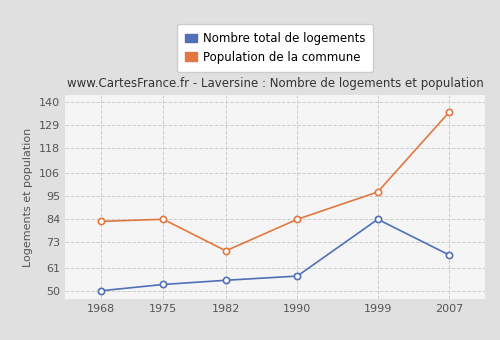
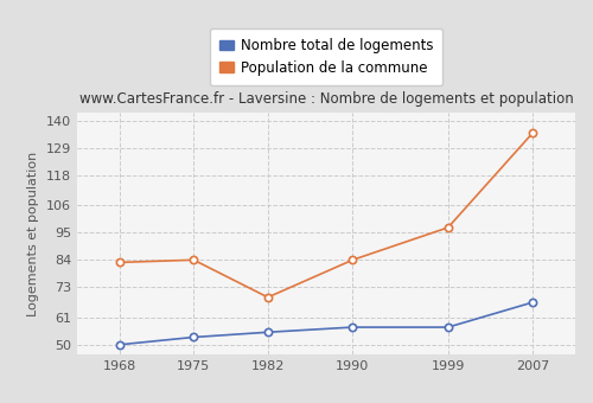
Nombre total de logements/1999: 84 -> 57
